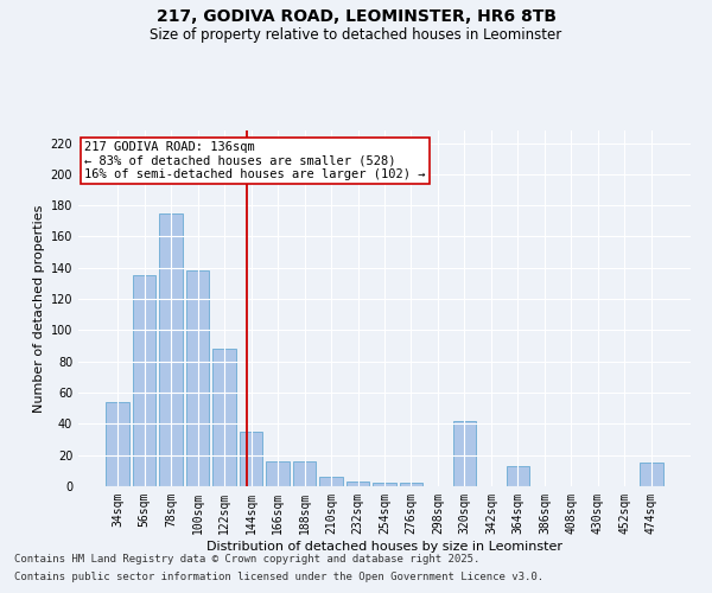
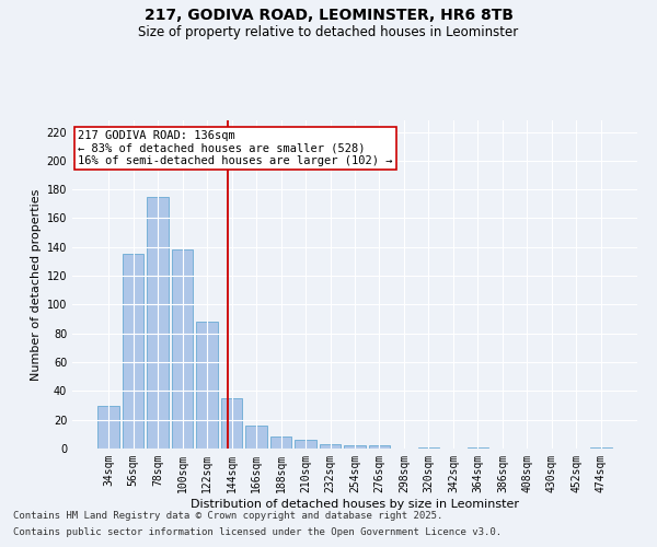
34sqm: 54 -> 30
188sqm: 16 -> 8
320sqm: 42 -> 1
364sqm: 13 -> 1
474sqm: 15 -> 1
